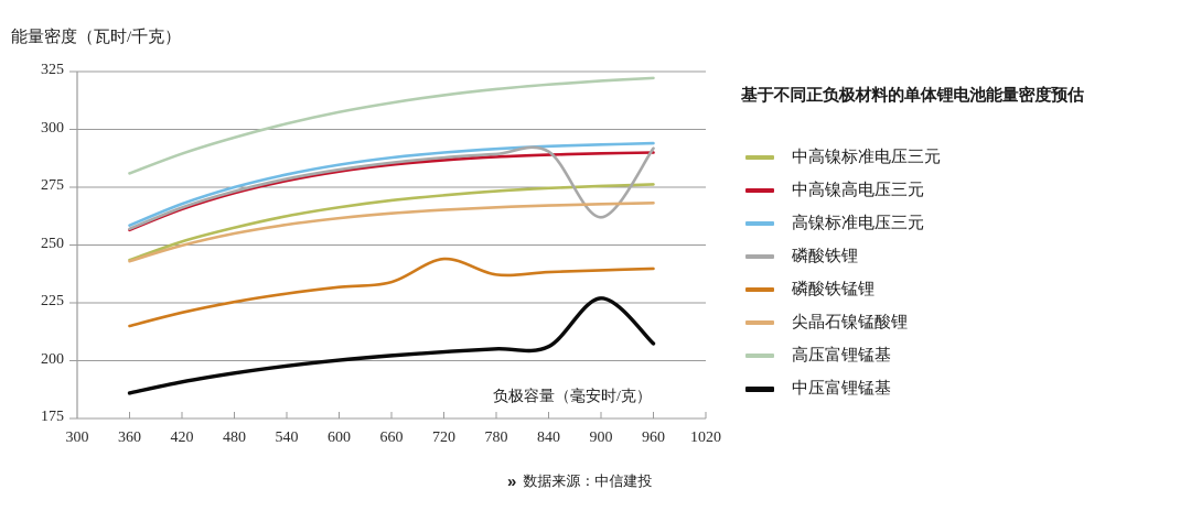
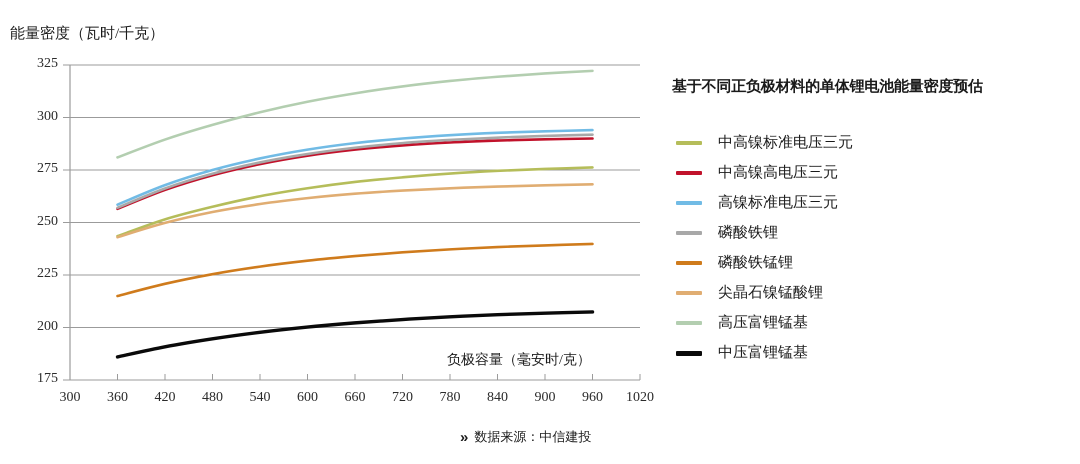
磷酸铁锰锂/720: 244 -> 236
磷酸铁锂/900: 262 -> 291
中压富锂锰基/900: 227 -> 207
